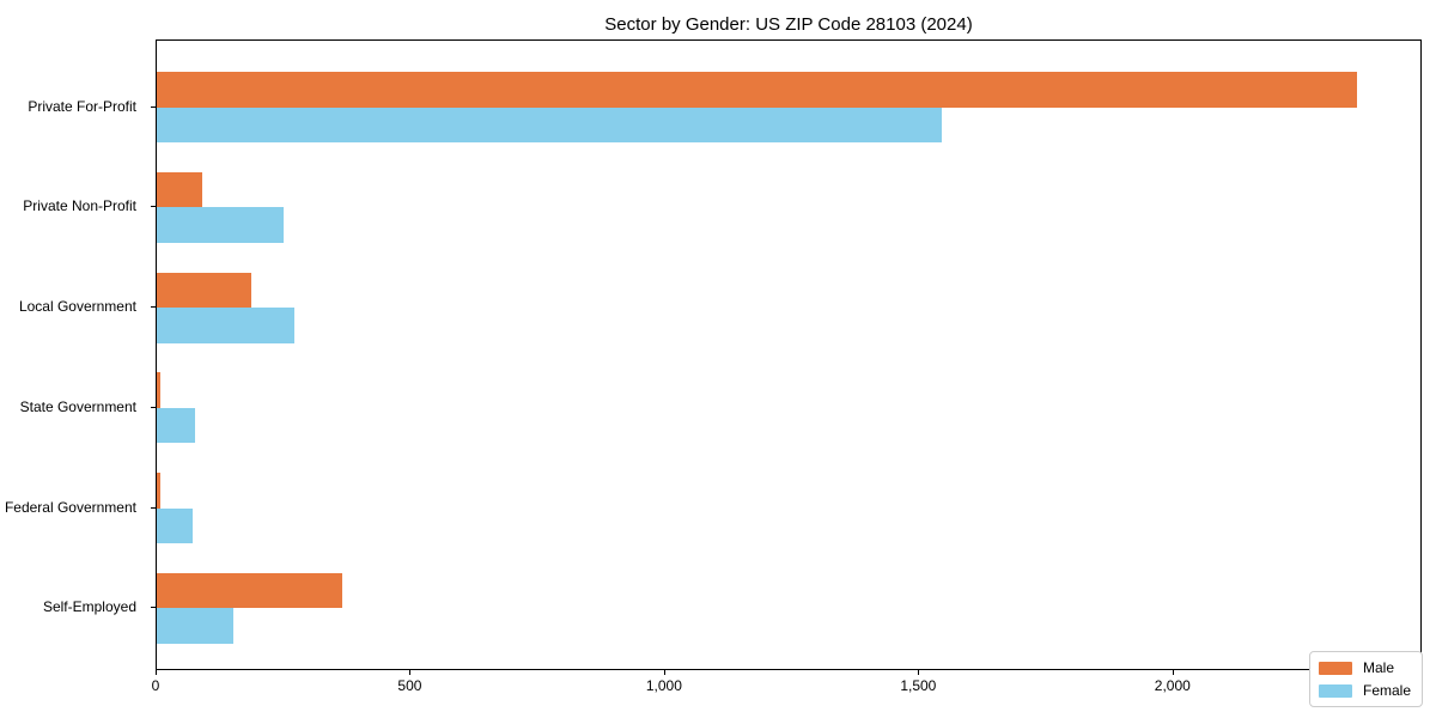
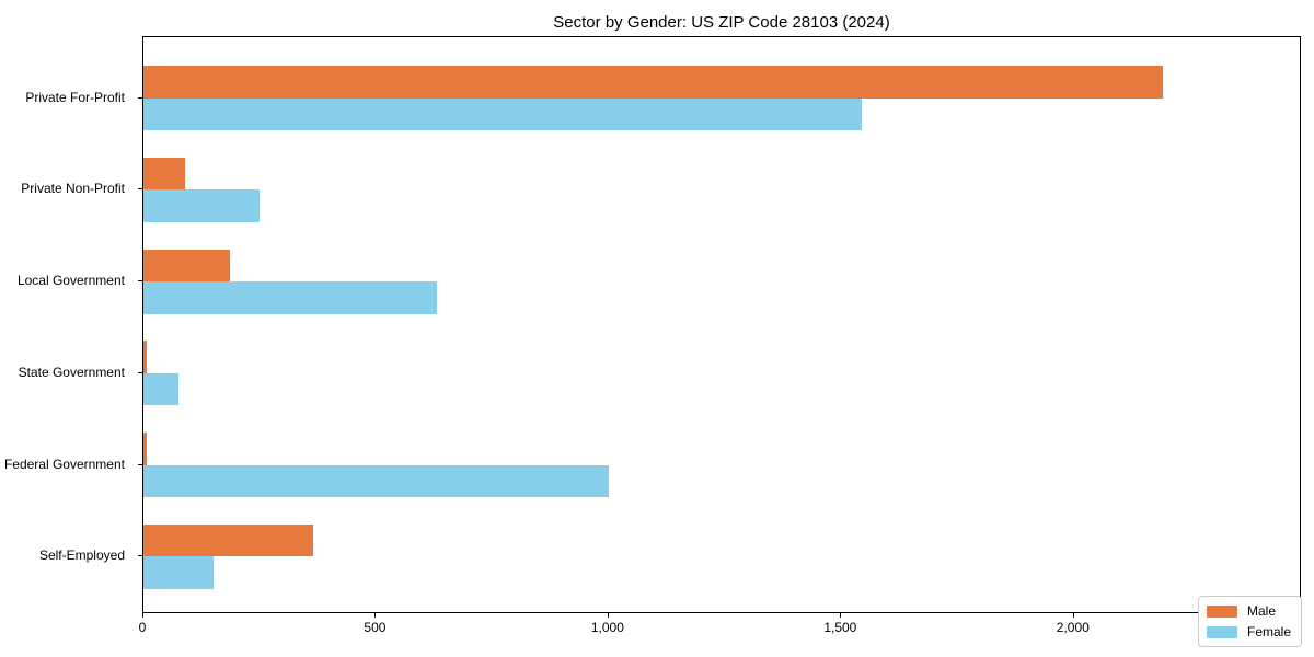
Male/Private For-Profit: 2360 -> 2190
Female/Local Government: 270 -> 630
Female/Federal Government: 70 -> 1000
